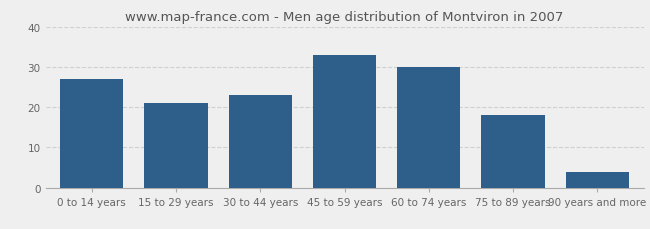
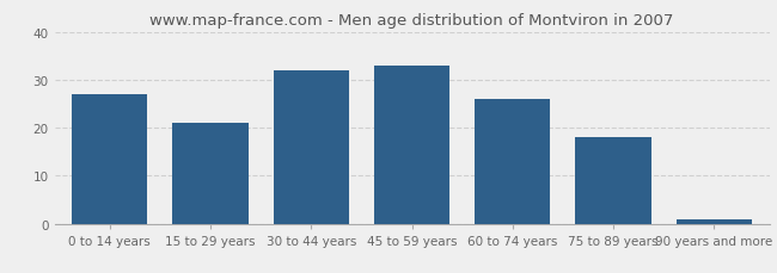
30 to 44 years: 23 -> 32
60 to 74 years: 30 -> 26
90 years and more: 4 -> 1
